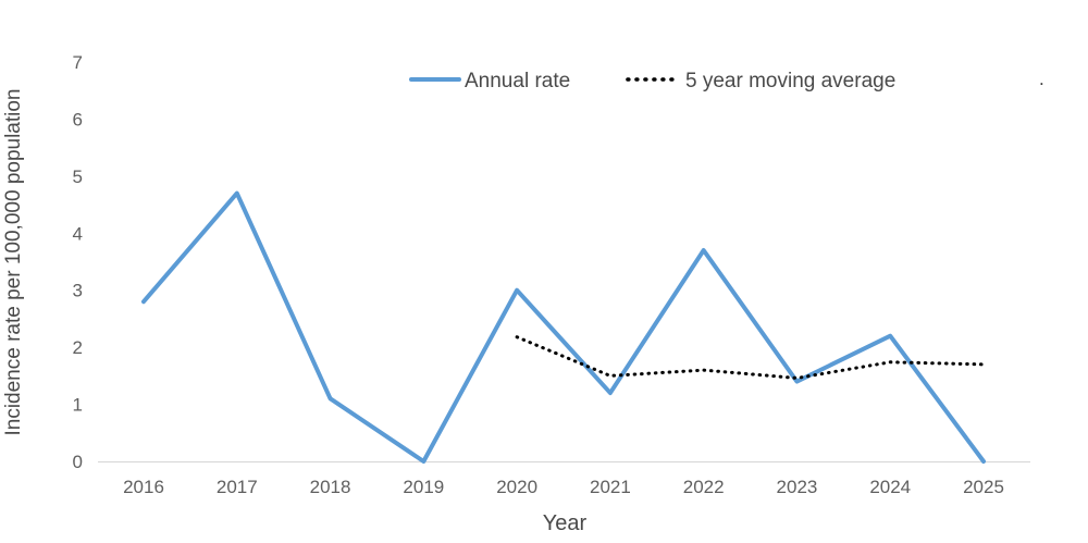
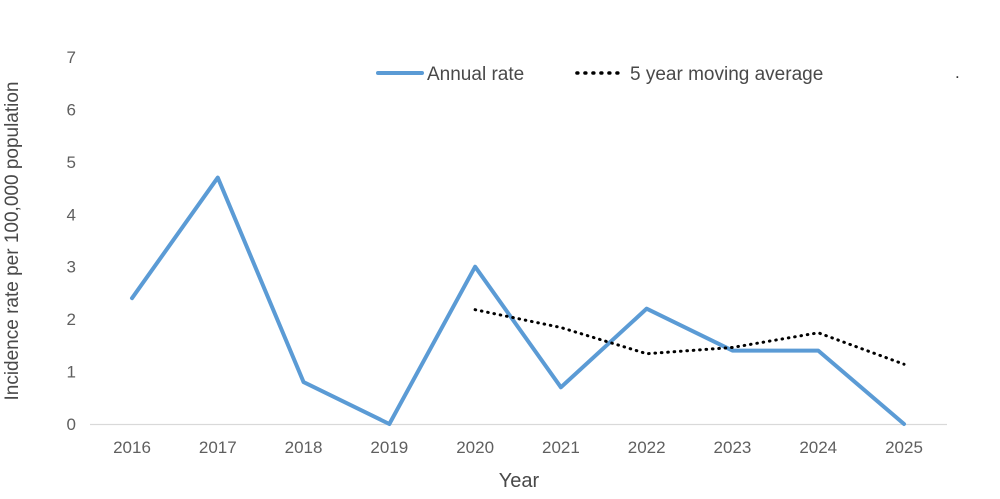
Annual rate/2016: 2.8 -> 2.4
Annual rate/2018: 1.1 -> 0.8
Annual rate/2021: 1.2 -> 0.7
5 year moving average/2021: 1.5 -> 1.8
Annual rate/2022: 3.7 -> 2.2
5 year moving average/2022: 1.6 -> 1.3
Annual rate/2024: 2.2 -> 1.4
5 year moving average/2025: 1.7 -> 1.1
